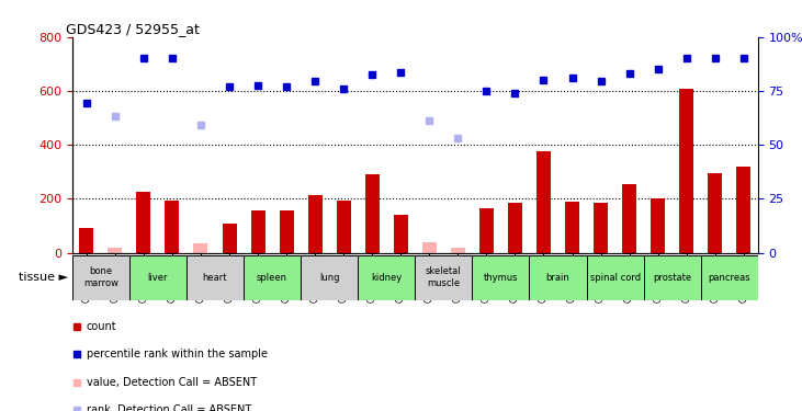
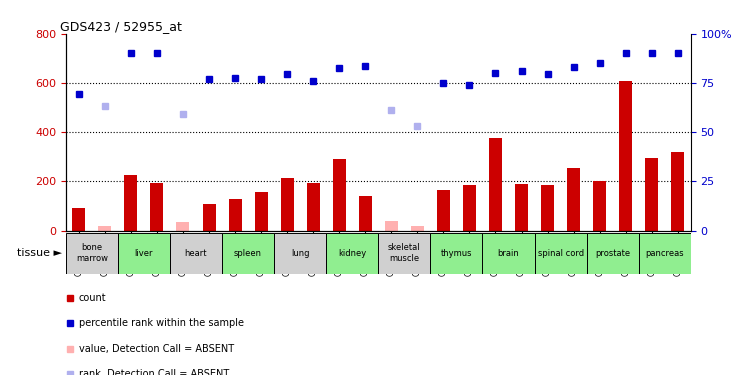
GSM12650: 155 -> 130
